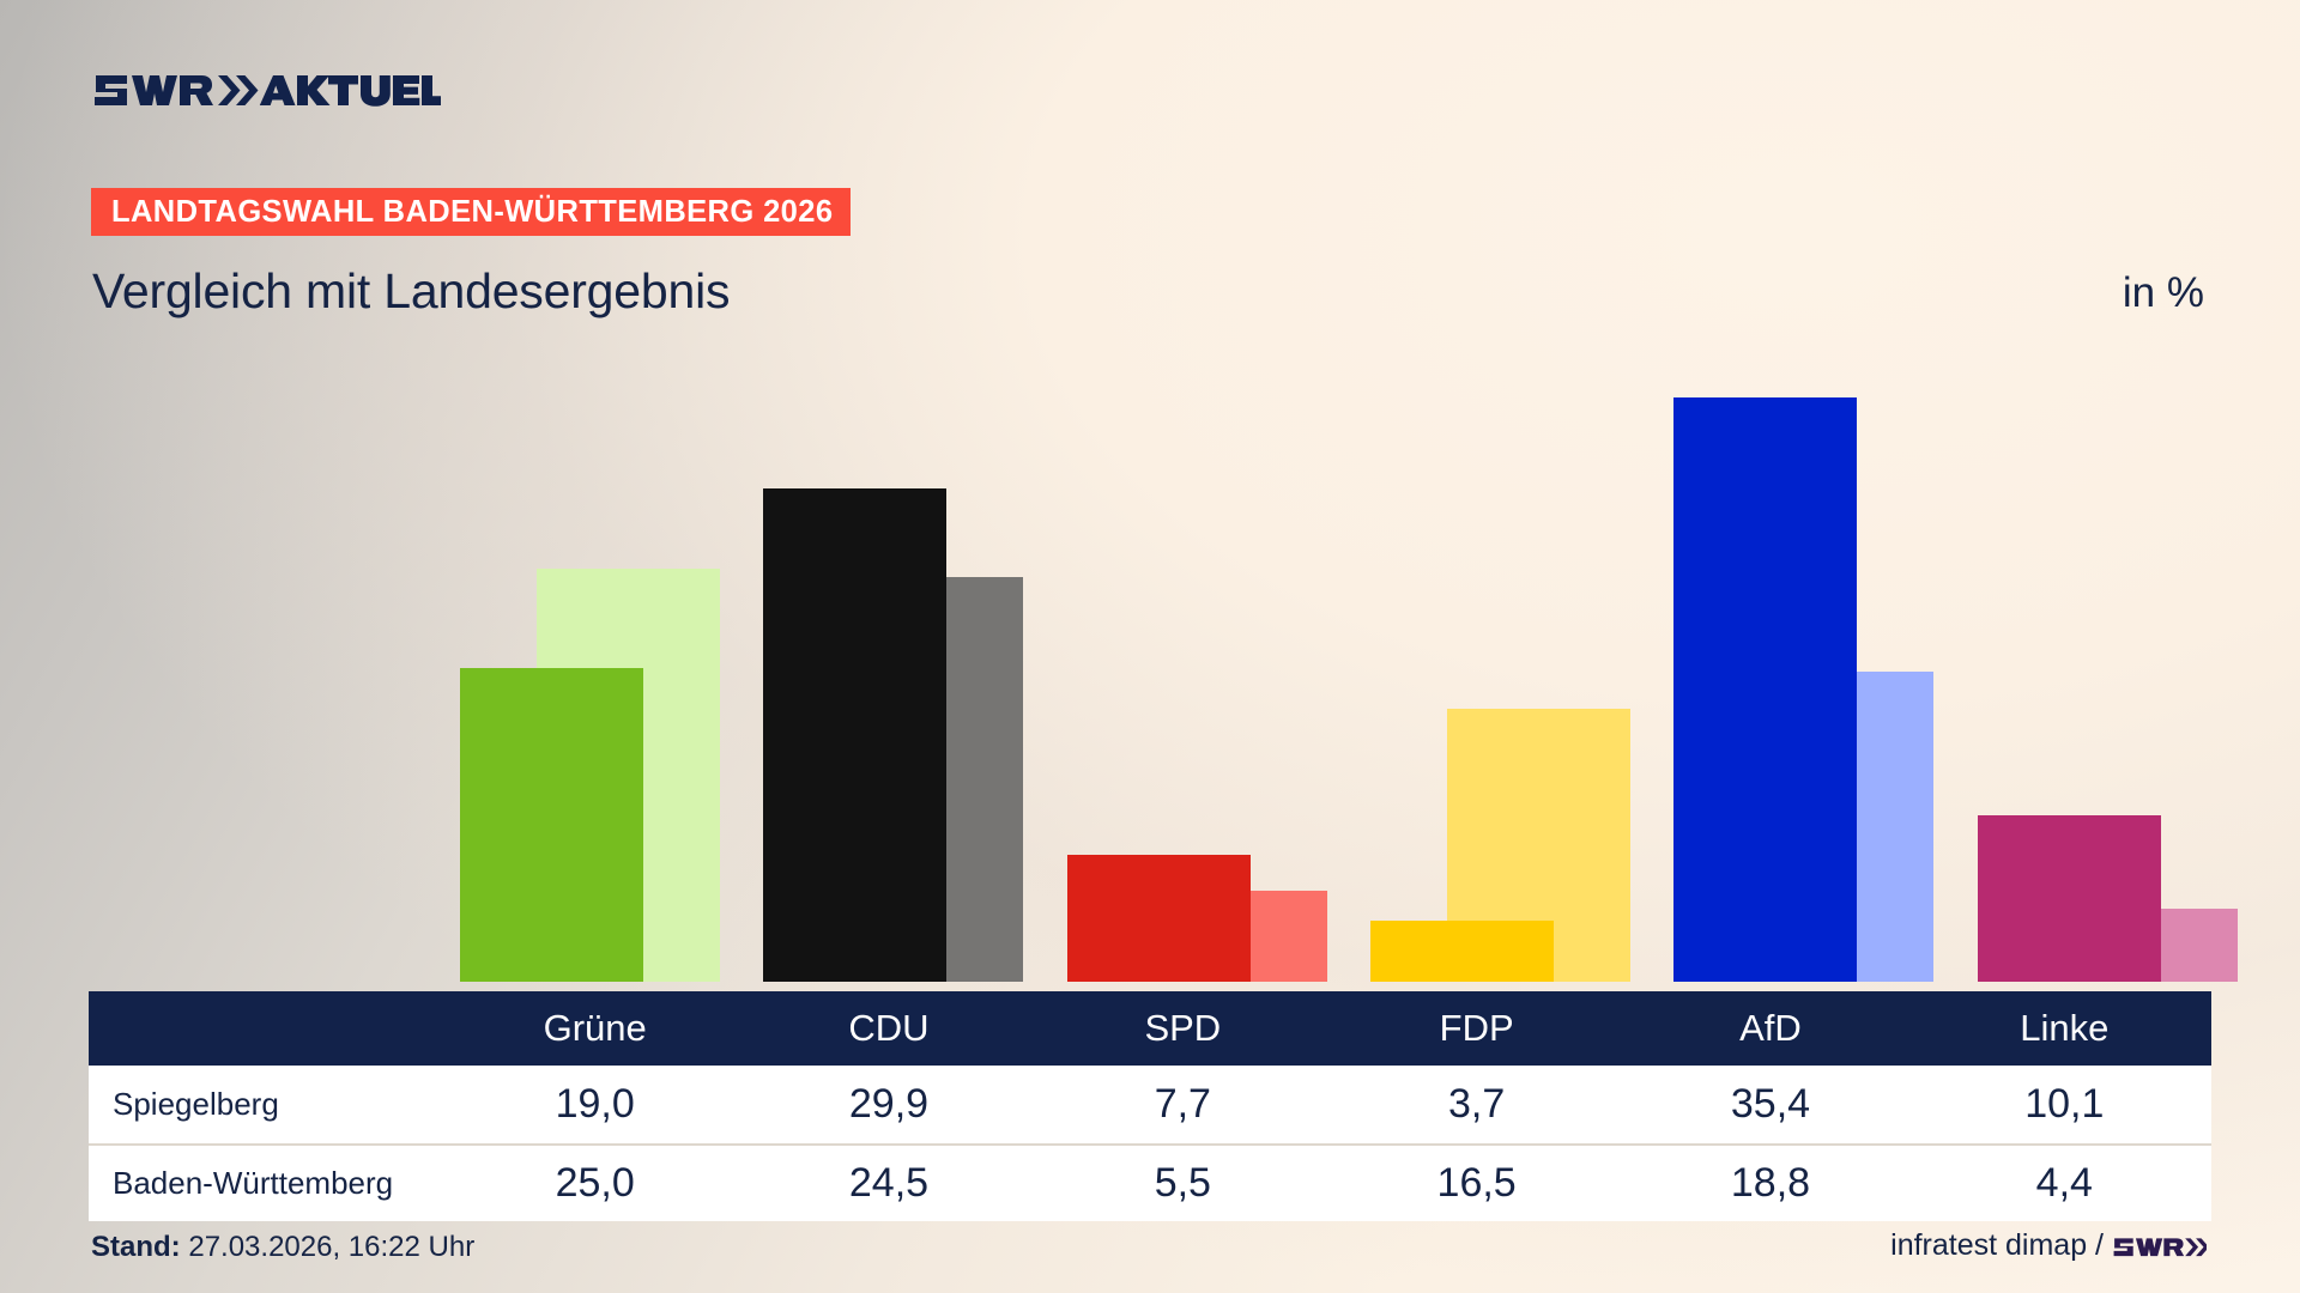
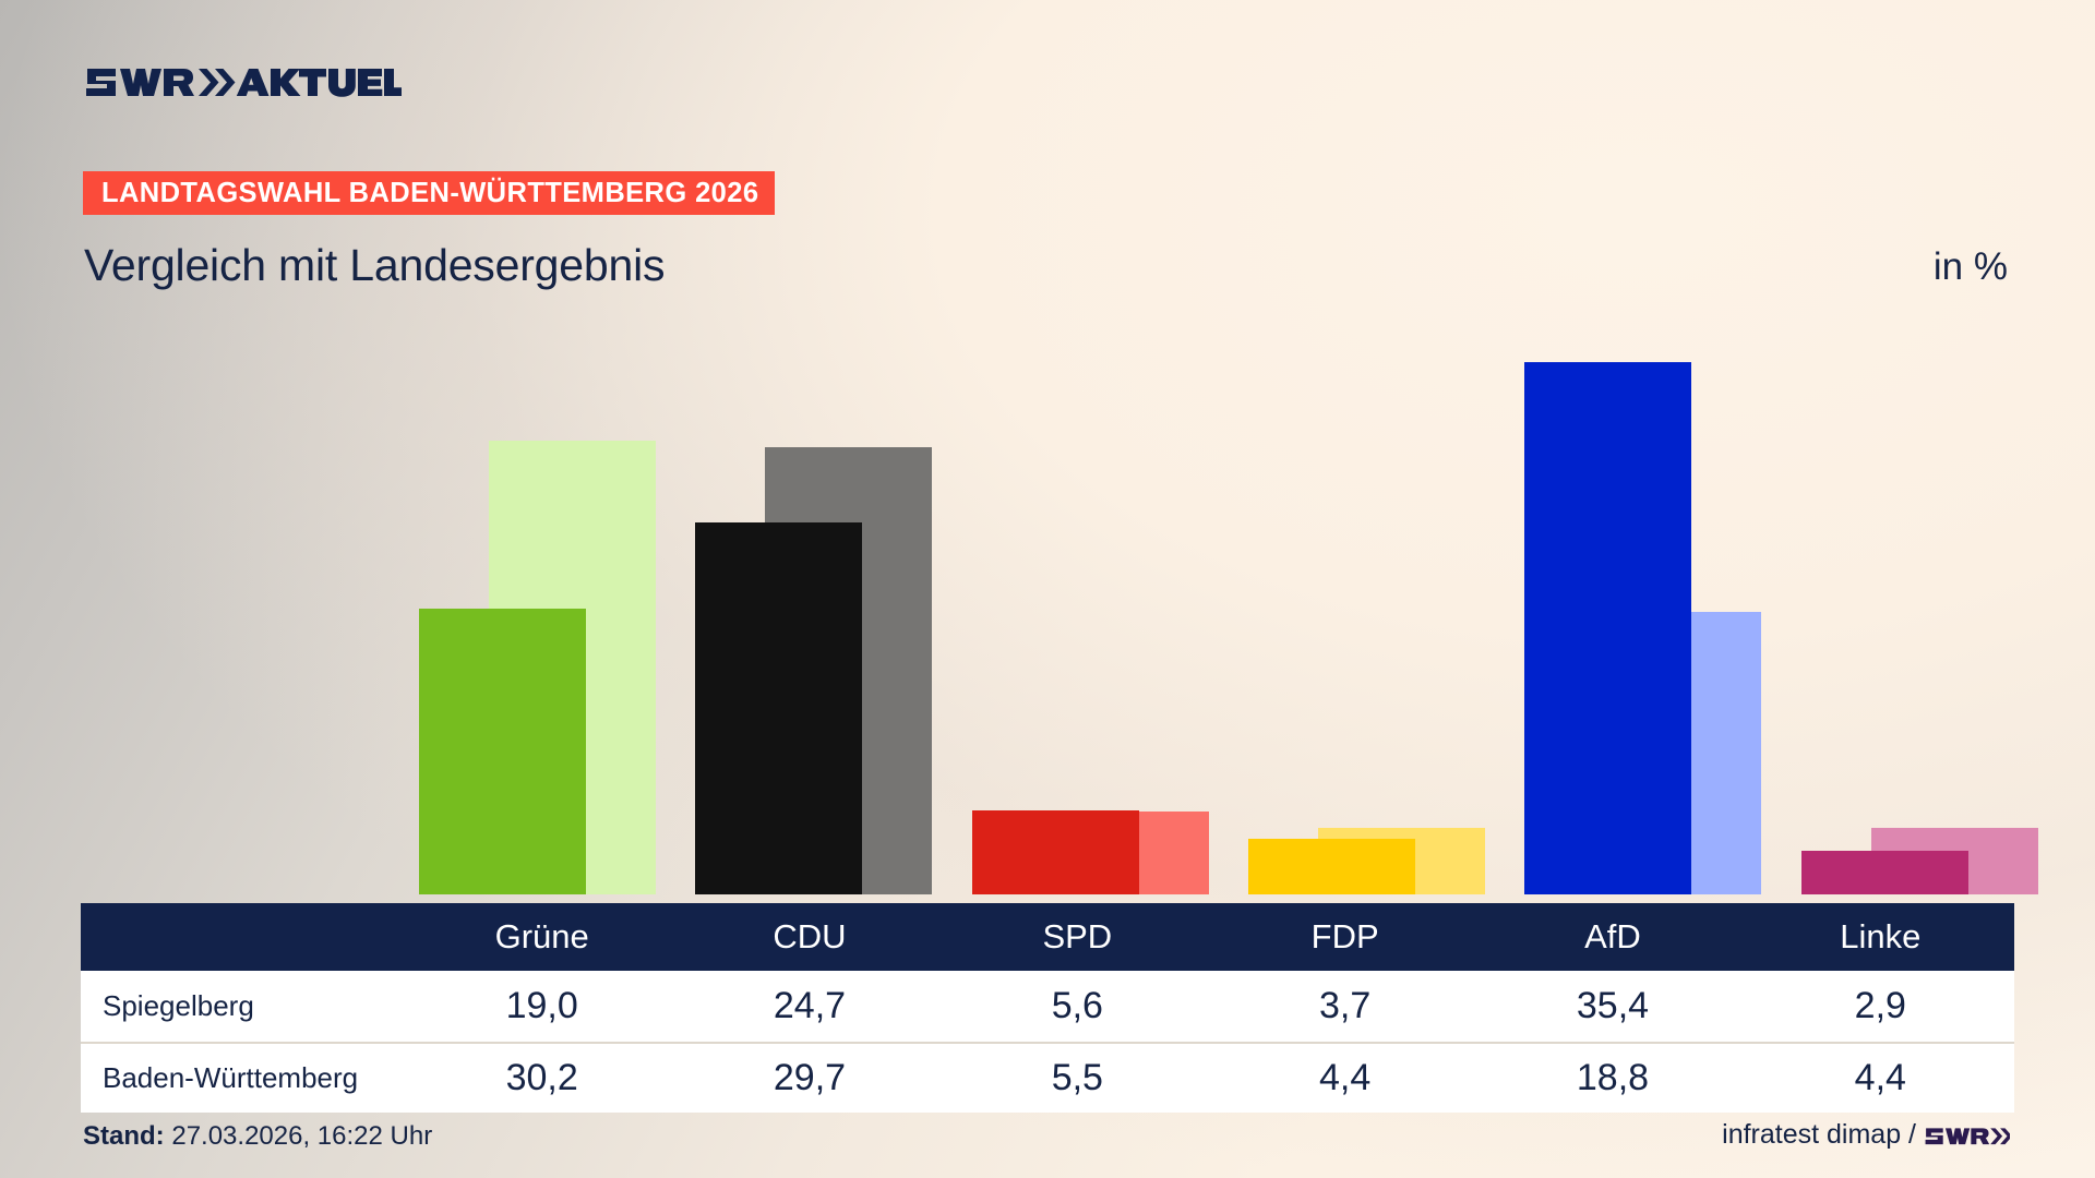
Baden-Württemberg/Grüne: 25,0 -> 30,2
Spiegelberg/CDU: 29,9 -> 24,7
Baden-Württemberg/CDU: 24,5 -> 29,7
Spiegelberg/SPD: 7,7 -> 5,6
Baden-Württemberg/FDP: 16,5 -> 4,4
Spiegelberg/Linke: 10,1 -> 2,9
